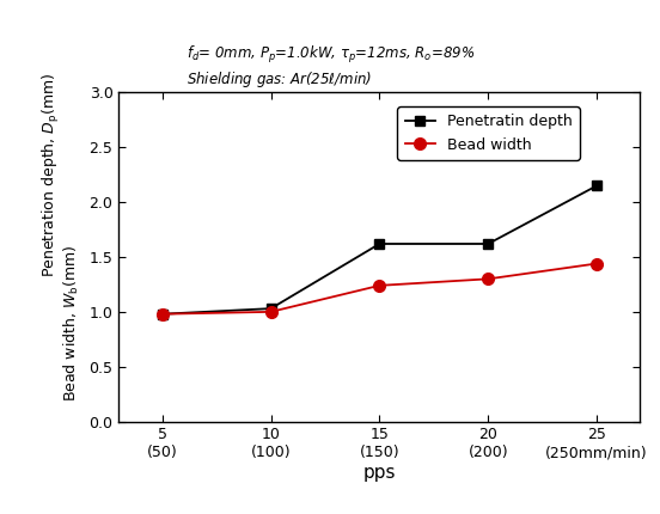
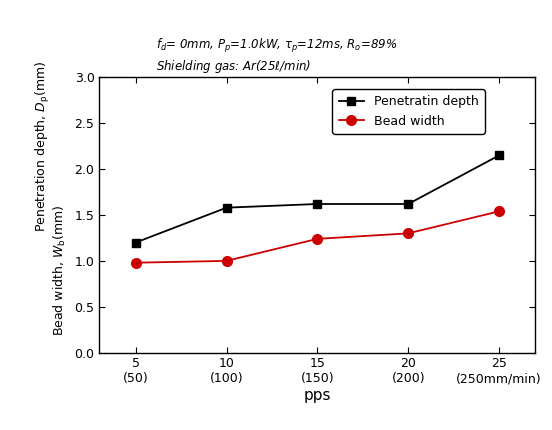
Penetratin depth/5 (50): 0.98 -> 1.20
Penetratin depth/10 (100): 1.03 -> 1.58
Bead width/25 (250mm/min): 1.44 -> 1.54
